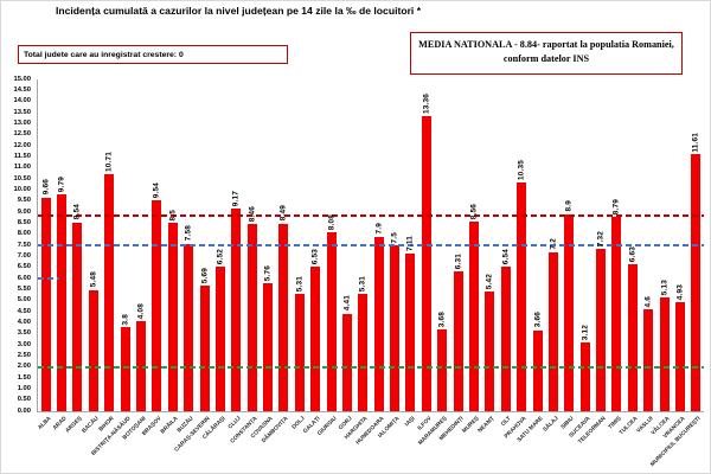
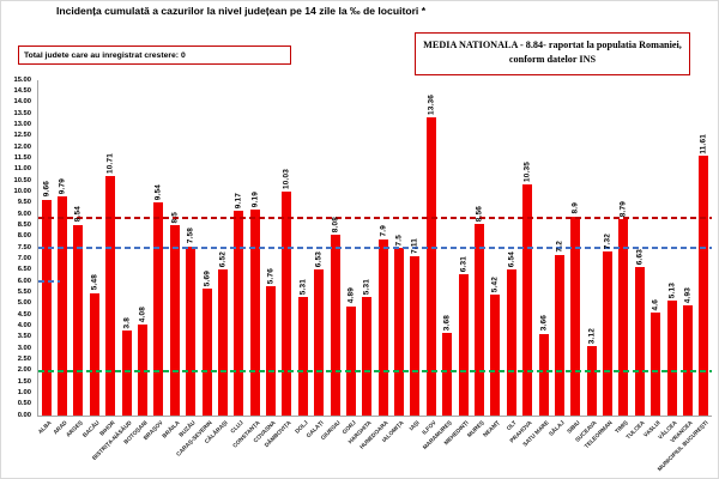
CONSTANȚA: 8.46 -> 9.19
DÂMBOVIȚA: 8.49 -> 10.03
GORJ: 4.41 -> 4.89
